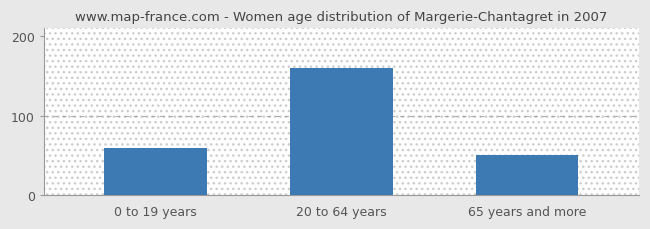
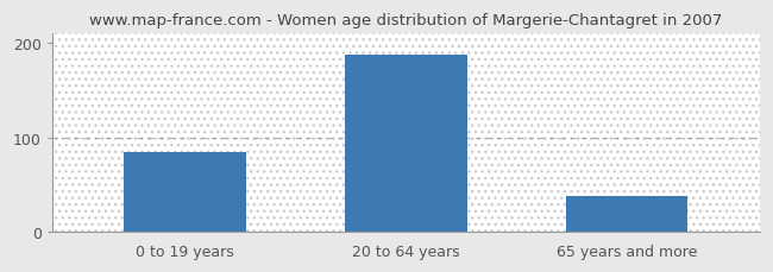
0 to 19 years: 60 -> 85
20 to 64 years: 160 -> 188
65 years and more: 50 -> 38
